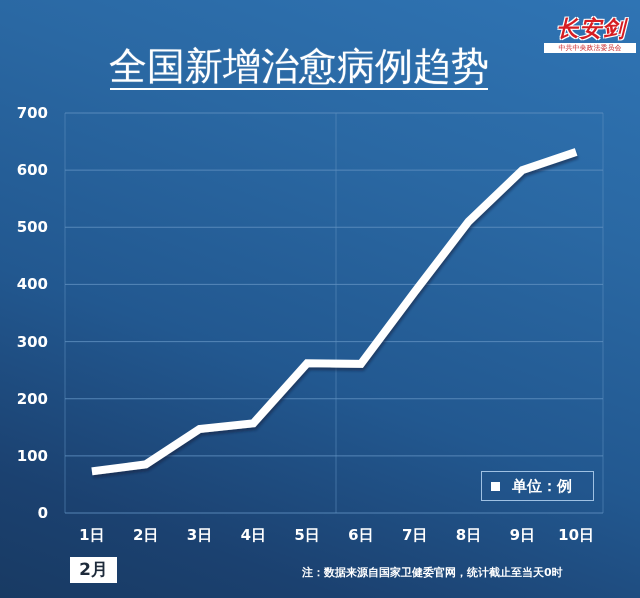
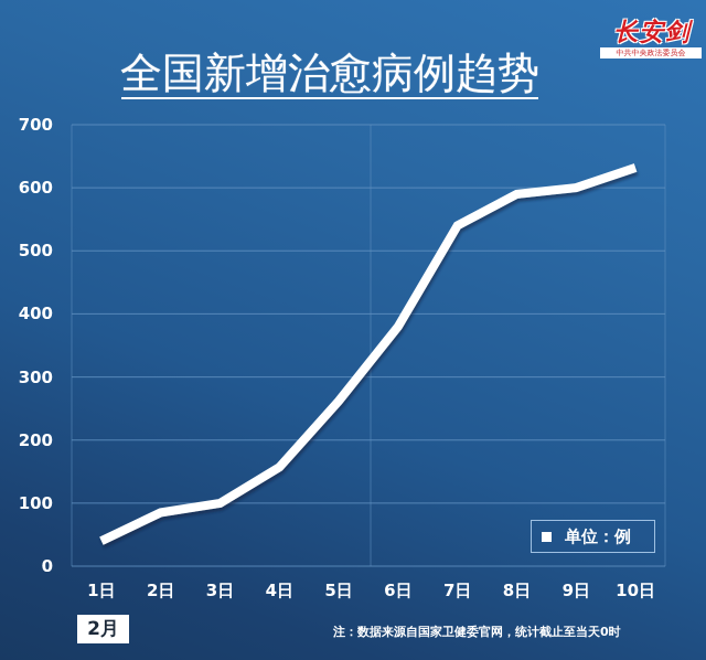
1日: 70 -> 40
3日: 150 -> 100
6日: 260 -> 380
7日: 390 -> 540
8日: 510 -> 590
